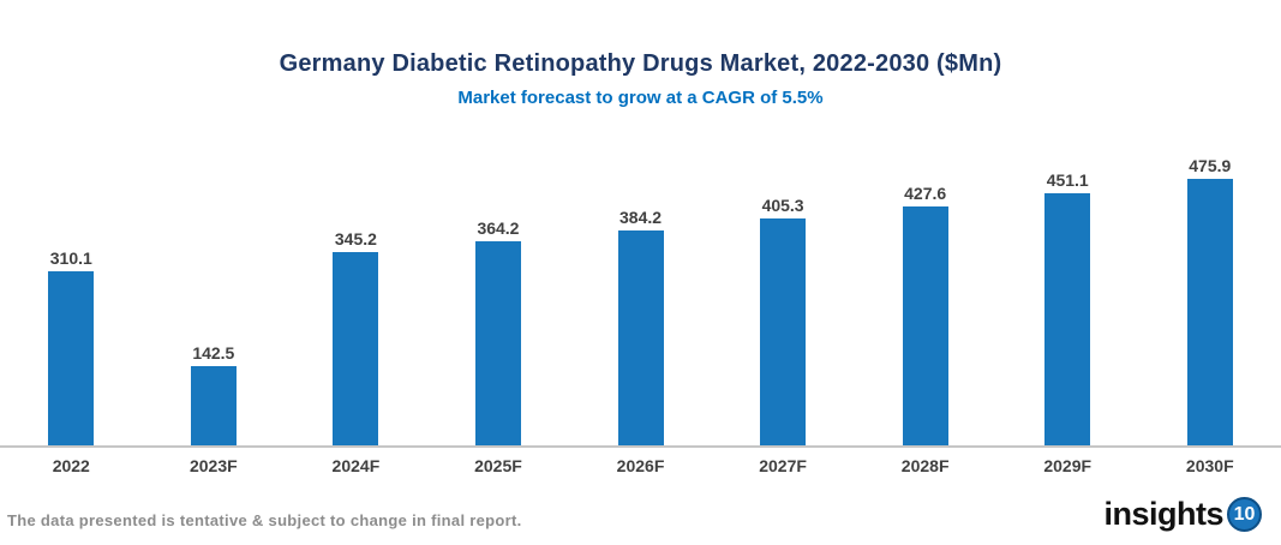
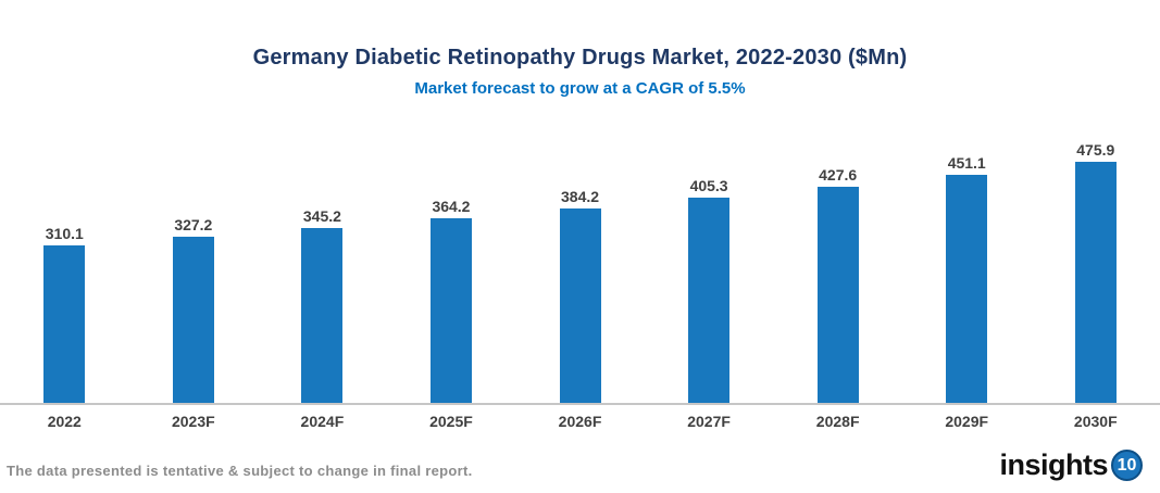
2023F: 142.5 -> 327.2
